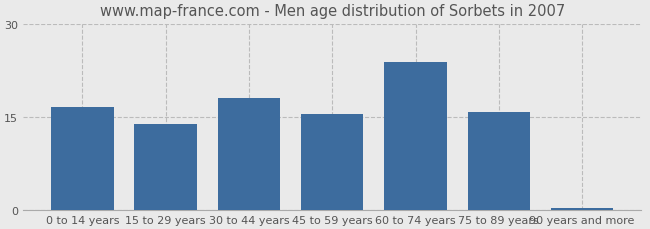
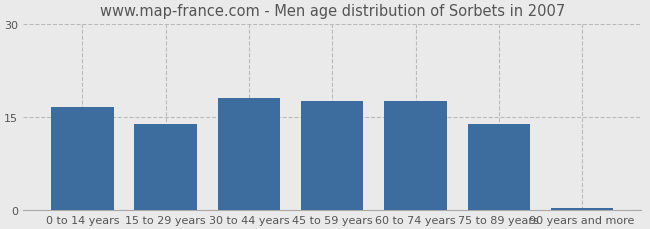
45 to 59 years: 15.4 -> 17.5
60 to 74 years: 23.8 -> 17.5
75 to 89 years: 15.8 -> 13.8
